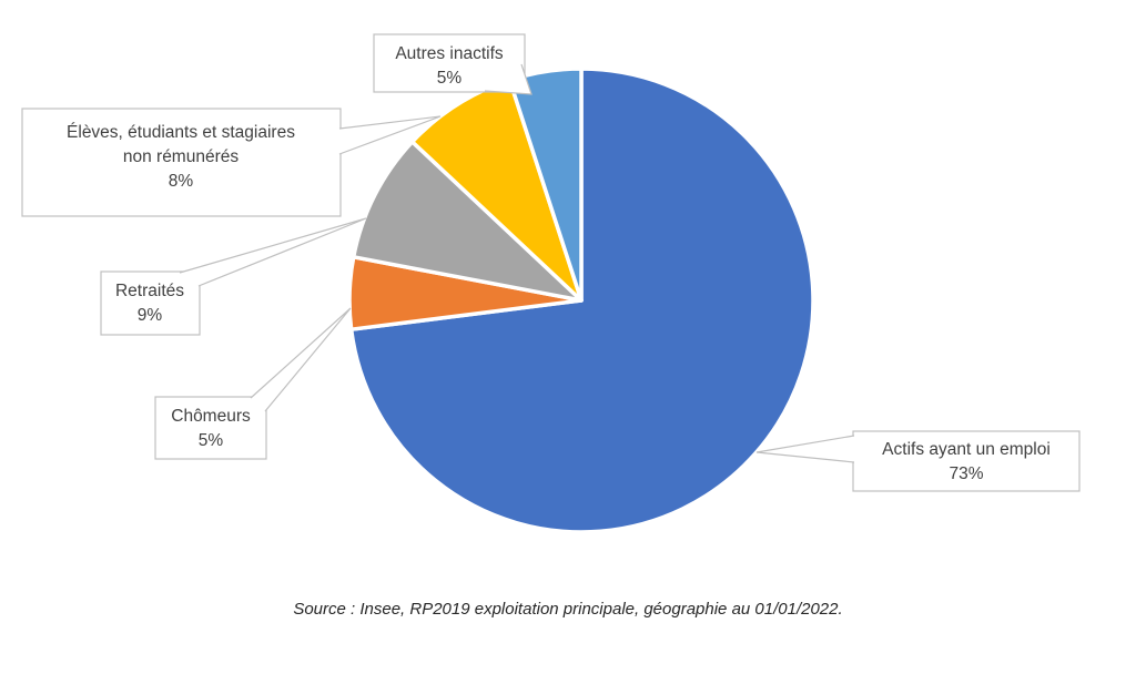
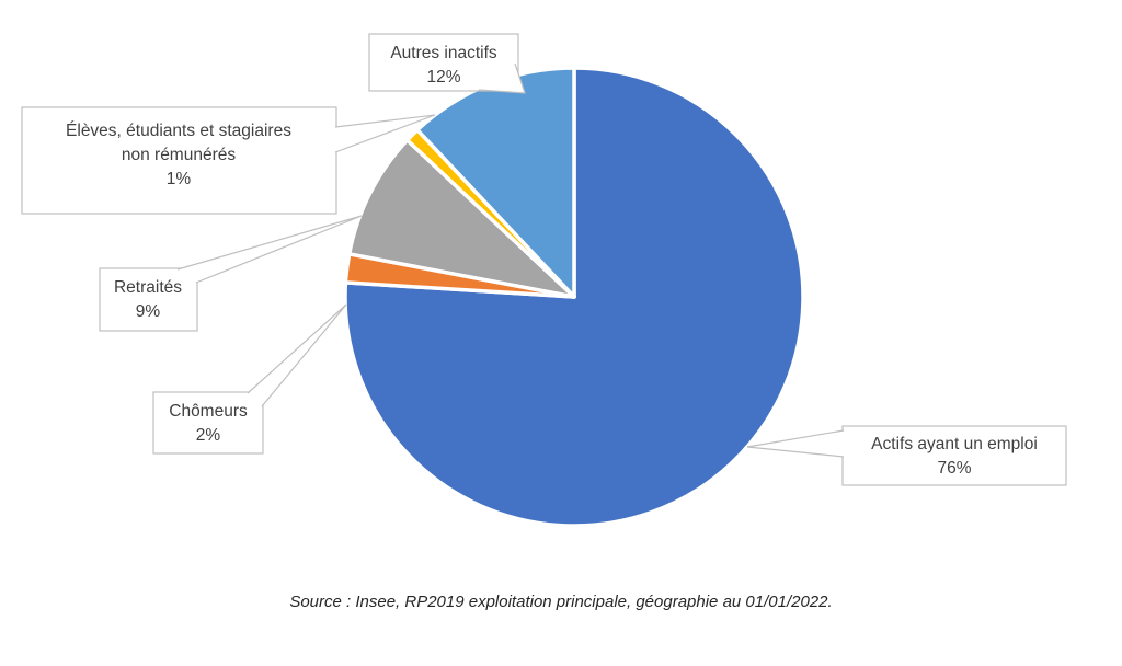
Actifs ayant un emploi: 73% -> 76%
Chômeurs: 5% -> 2%
Élèves, étudiants et stagiaires non rémunérés: 8% -> 1%
Autres inactifs: 5% -> 12%
